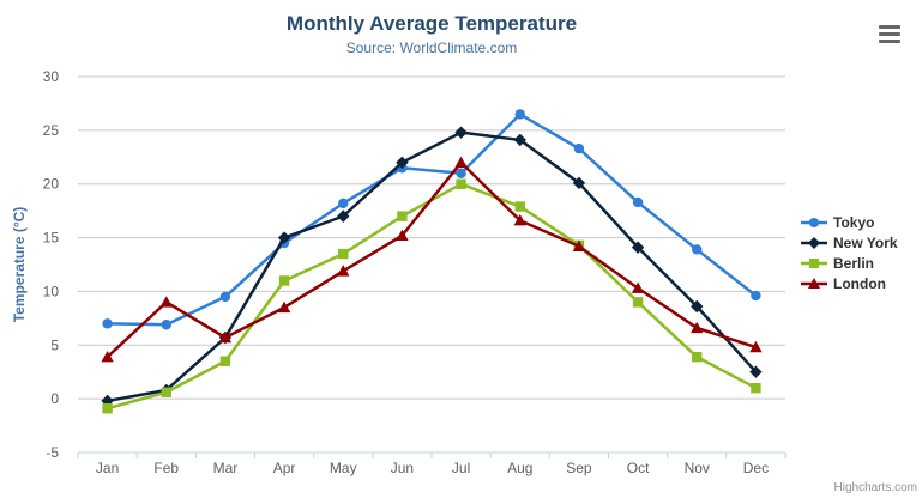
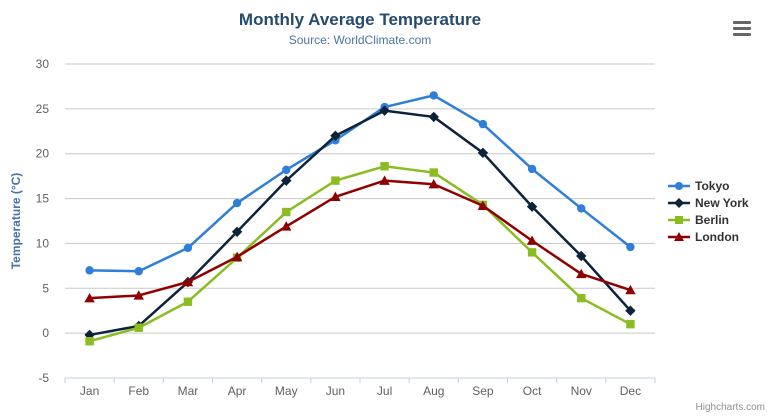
London/Feb: 9 -> 4
New York/Apr: 15 -> 11
Berlin/Apr: 11 -> 8
Tokyo/Jul: 21 -> 25
Berlin/Jul: 20 -> 19
London/Jul: 22 -> 17
